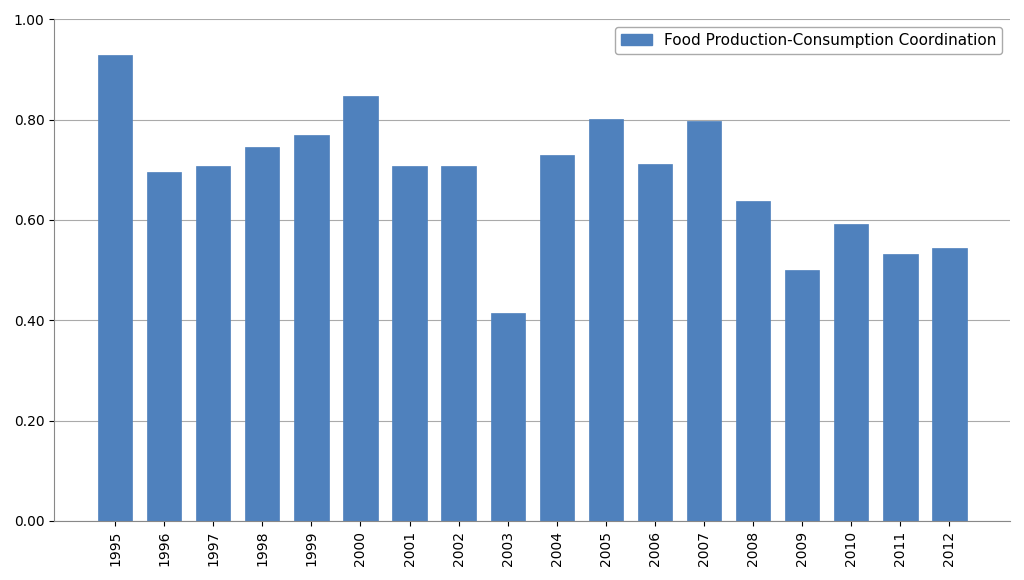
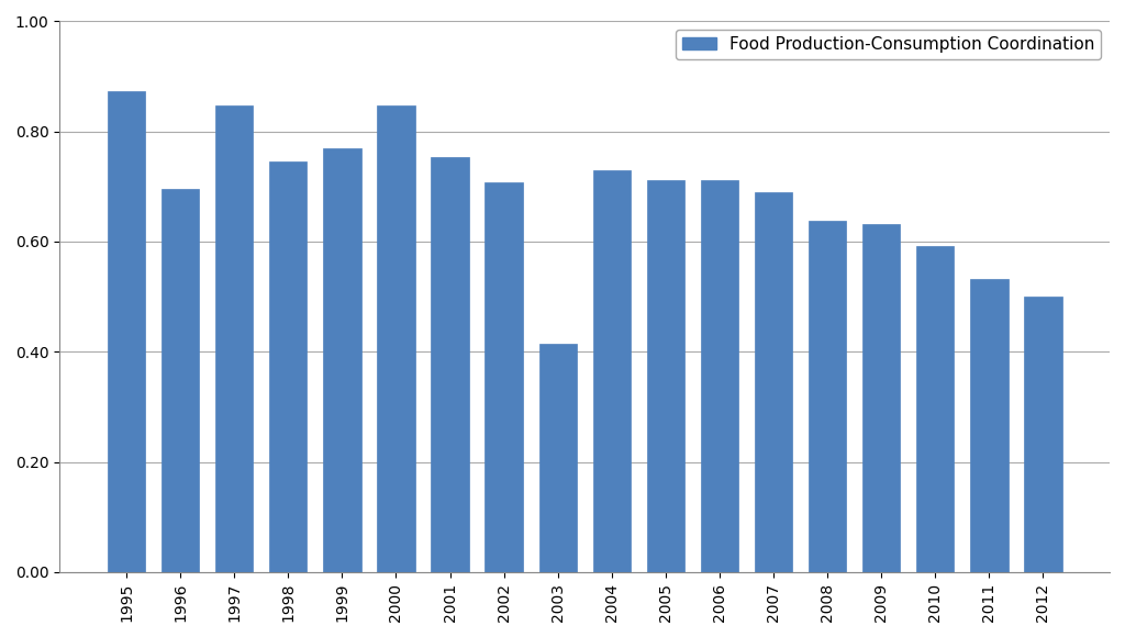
1995: 0.928 -> 0.874
1997: 0.708 -> 0.848
2001: 0.708 -> 0.754
2005: 0.802 -> 0.712
2007: 0.798 -> 0.690
2009: 0.500 -> 0.632
2012: 0.544 -> 0.500
